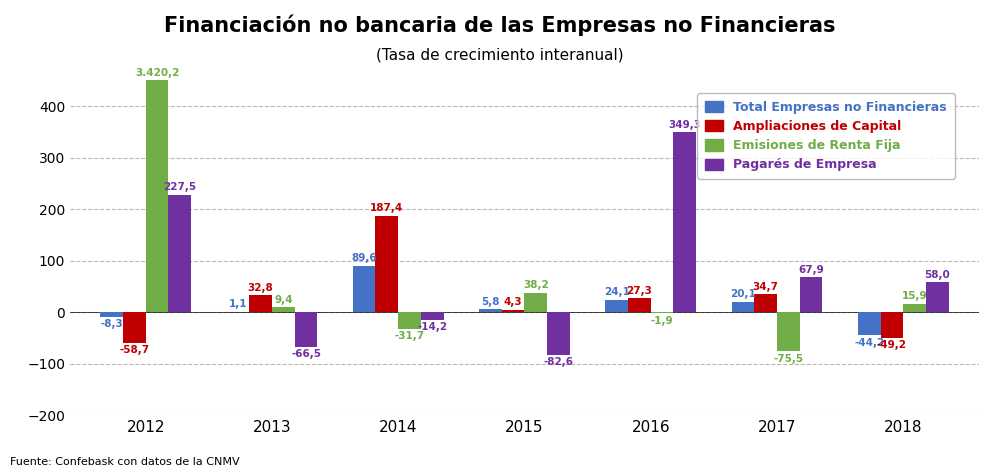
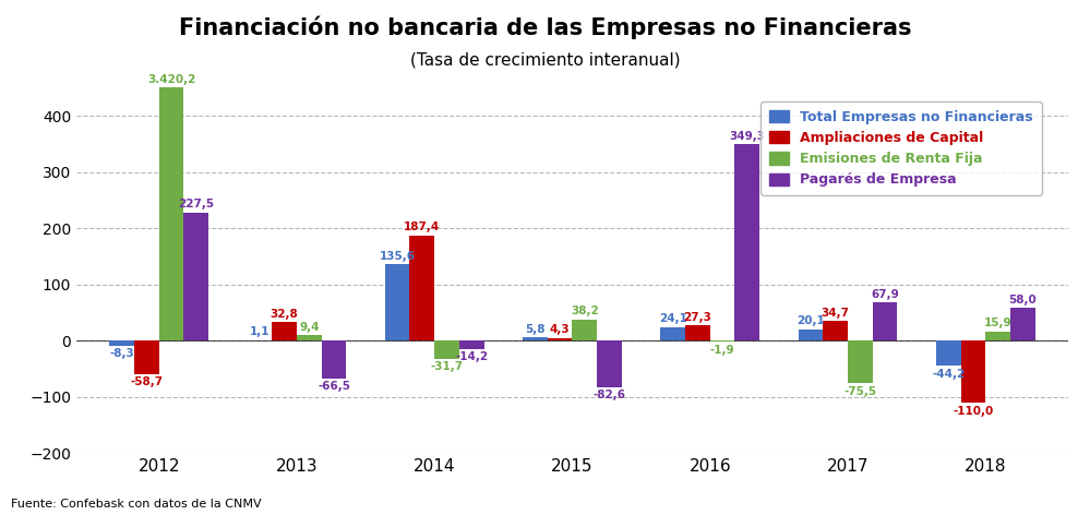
Total Empresas no Financieras/2014: 89,6 -> 135,6
Ampliaciones de Capital/2018: -49 -> -110
